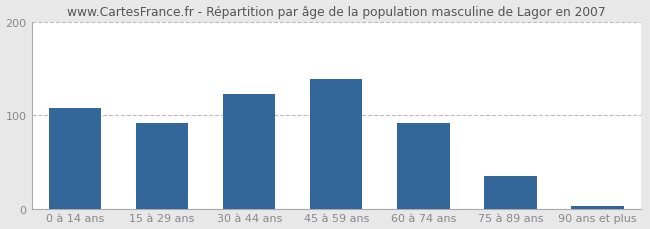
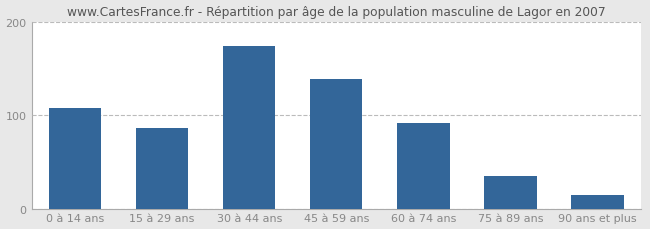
15 à 29 ans: 92 -> 86
30 à 44 ans: 122 -> 174
90 ans et plus: 3 -> 14
